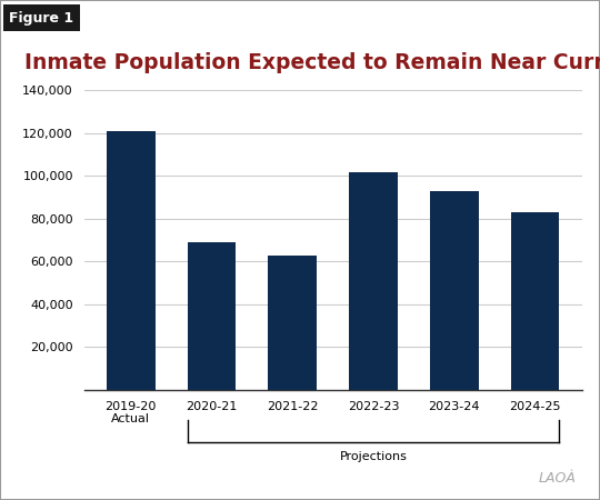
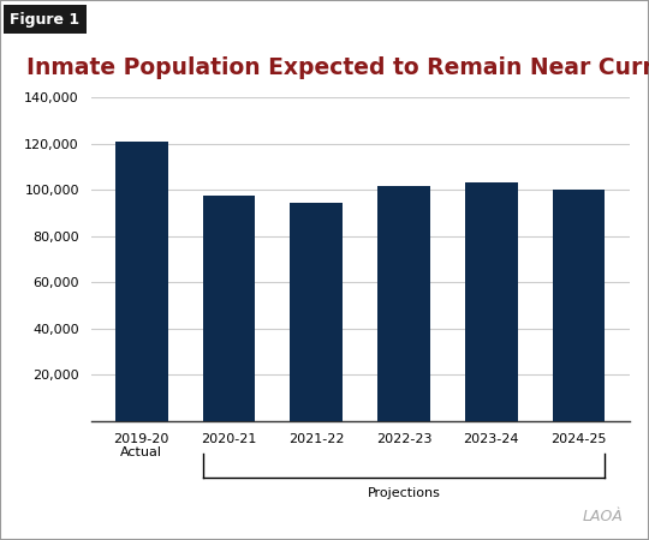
2020-21: 69,000 -> 98,000
2021-22: 63,000 -> 94,000
2023-24: 93,000 -> 103,000
2024-25: 83,000 -> 100,000
